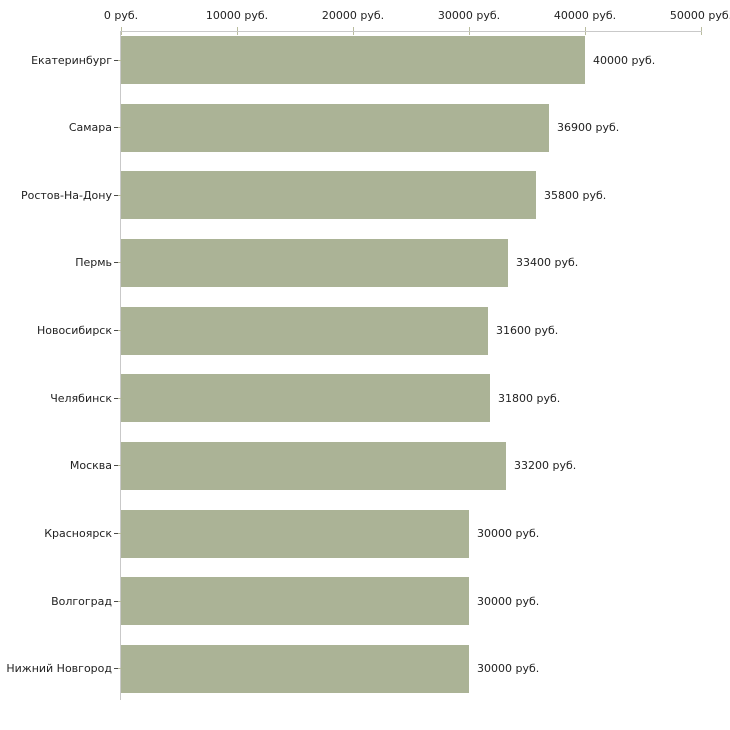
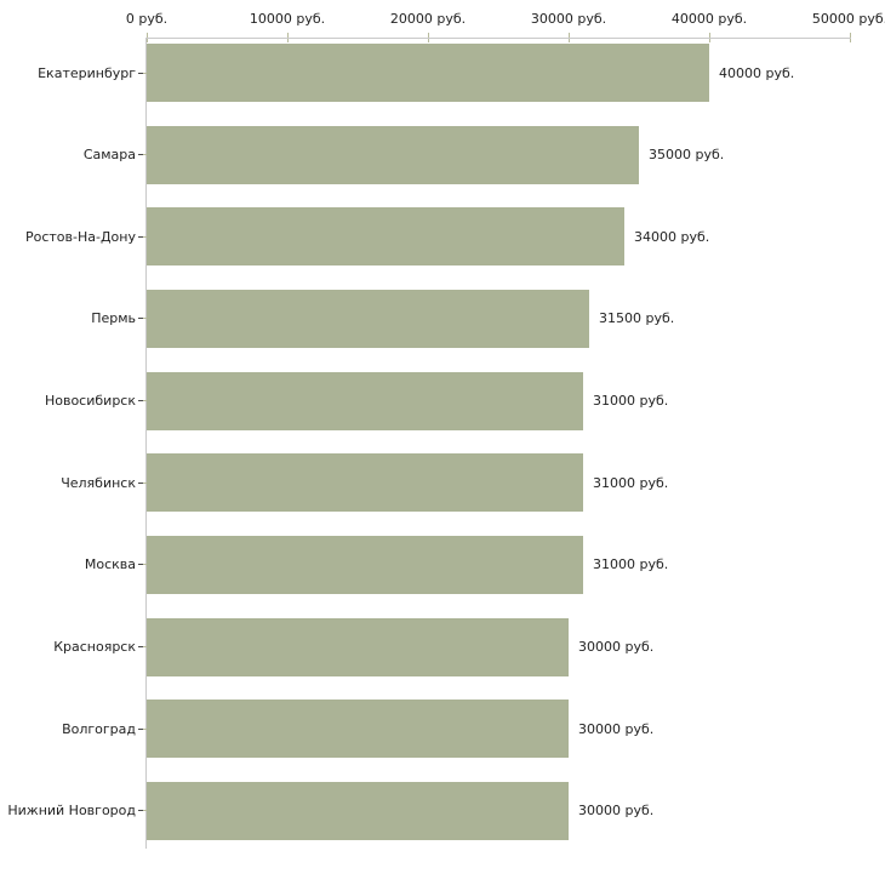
Самара: 36900 -> 35000
Ростов-На-Дону: 35800 -> 34000
Пермь: 33400 -> 31500
Новосибирск: 31600 -> 31000
Челябинск: 31800 -> 31000
Москва: 33200 -> 31000
